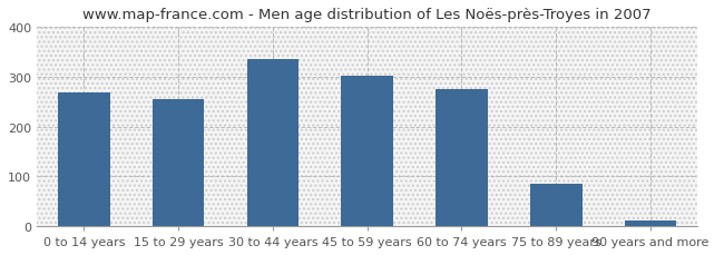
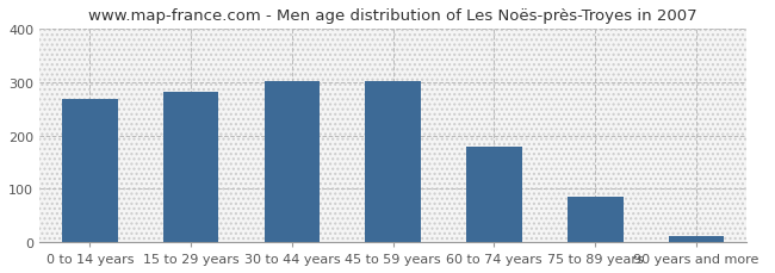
15 to 29 years: 255 -> 283
30 to 44 years: 335 -> 302
60 to 74 years: 275 -> 180
